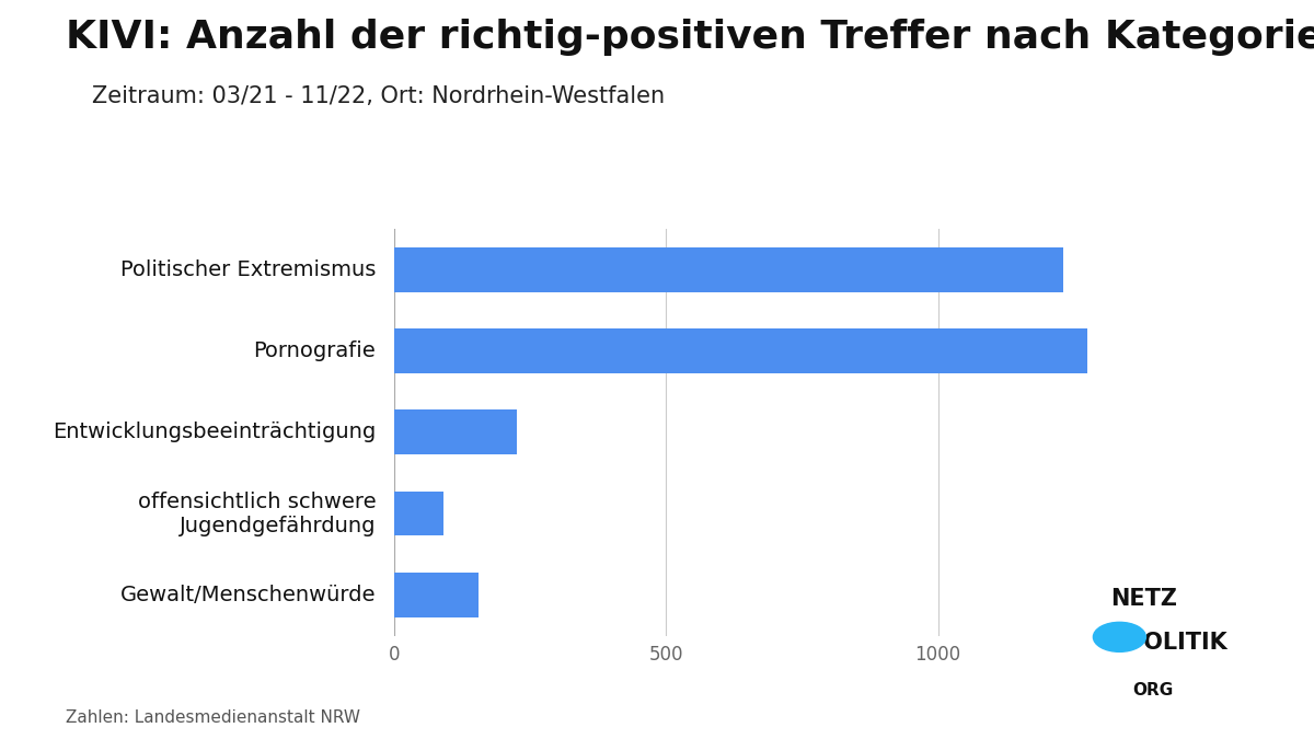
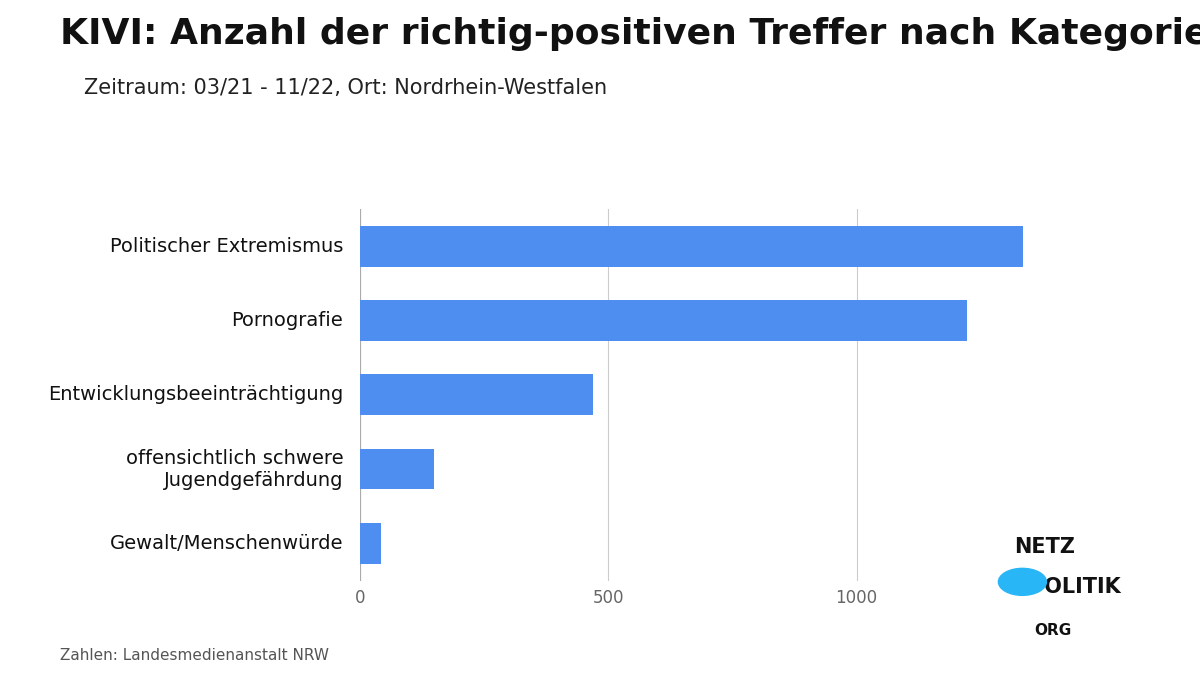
Politischer Extremismus: 1230 -> 1335
Pornografie: 1275 -> 1222
Entwicklungsbeeinträchtigung: 225 -> 470
offensichtlich schwere Jugendgefährdung: 90 -> 149
Gewalt/Menschenwürde: 155 -> 42
